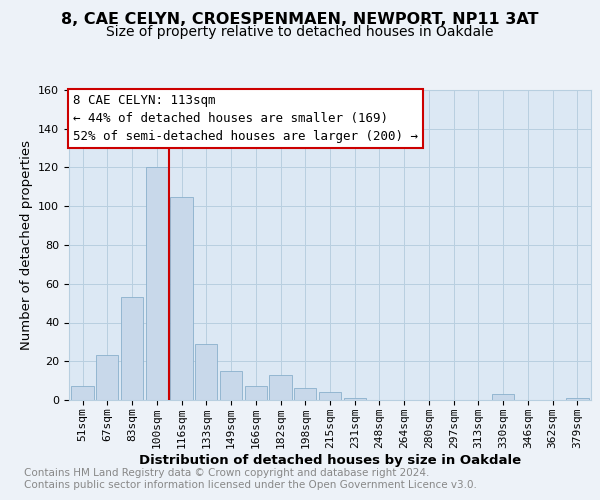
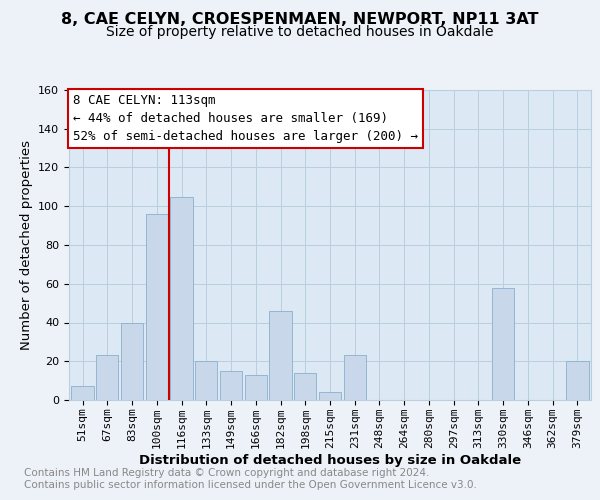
83sqm: 53 -> 40
100sqm: 120 -> 96
133sqm: 29 -> 20
166sqm: 7 -> 13
182sqm: 13 -> 46
198sqm: 6 -> 14
231sqm: 1 -> 23
330sqm: 3 -> 58
379sqm: 1 -> 20
